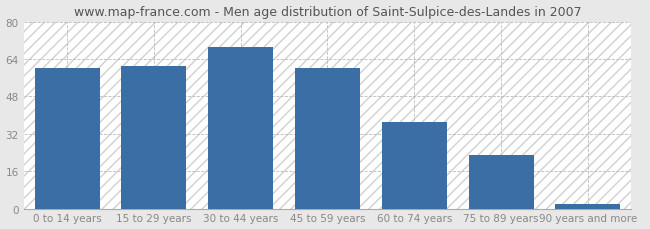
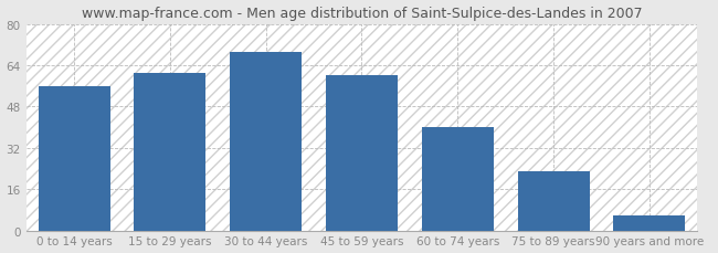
0 to 14 years: 60 -> 56
60 to 74 years: 37 -> 40
90 years and more: 2 -> 6
